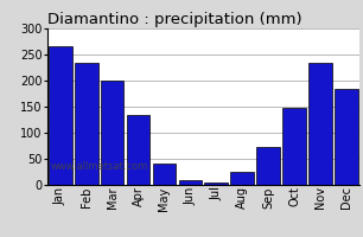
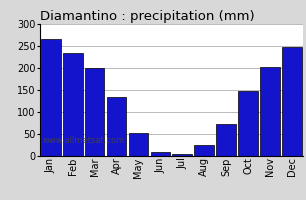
May: 40 -> 52
Nov: 235 -> 203
Dec: 185 -> 247
